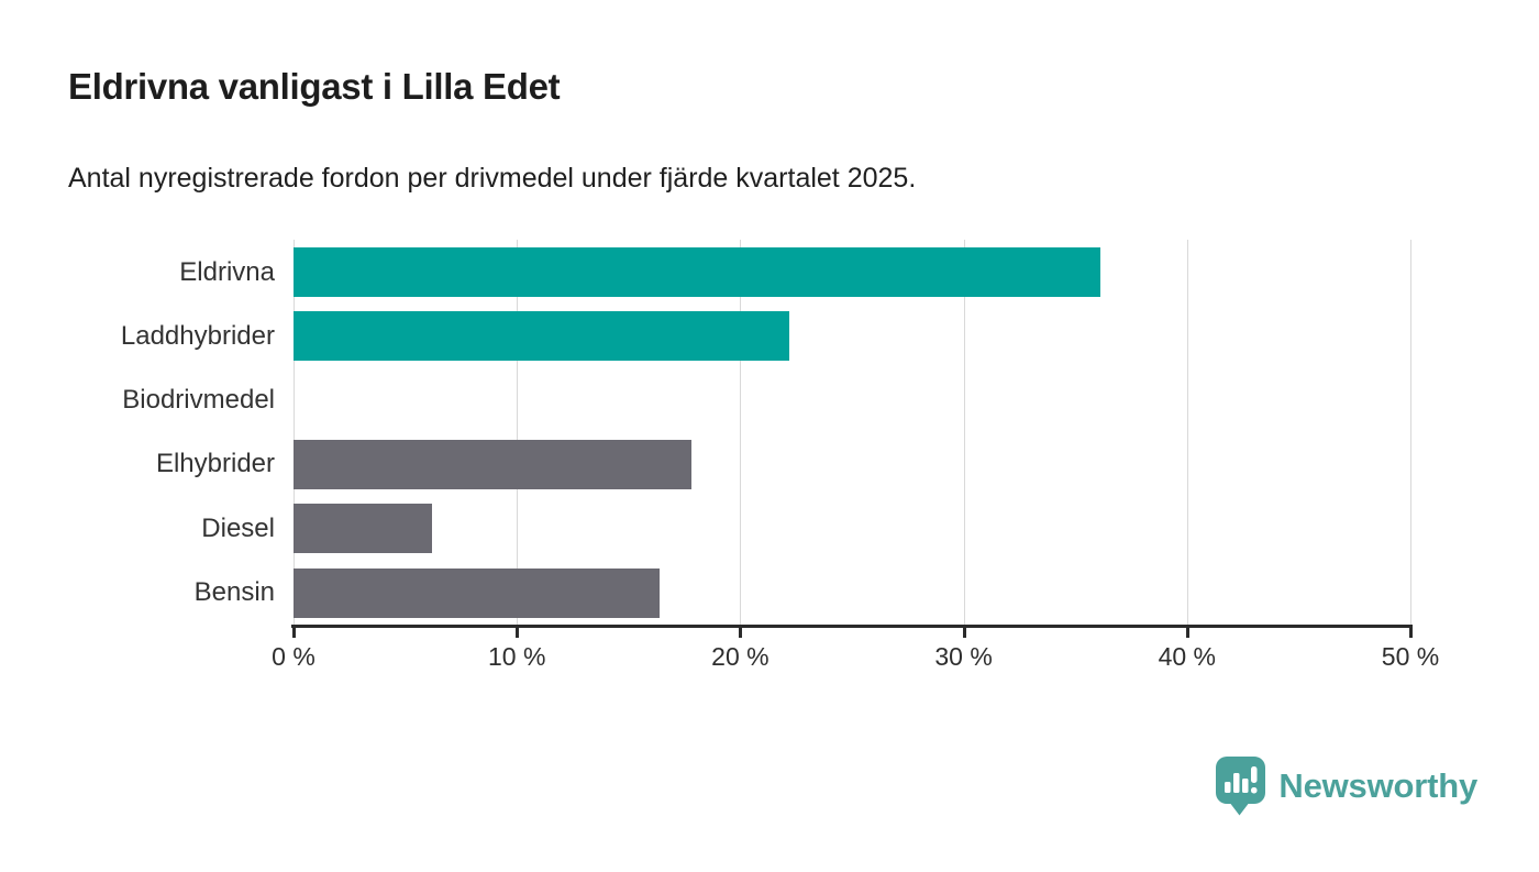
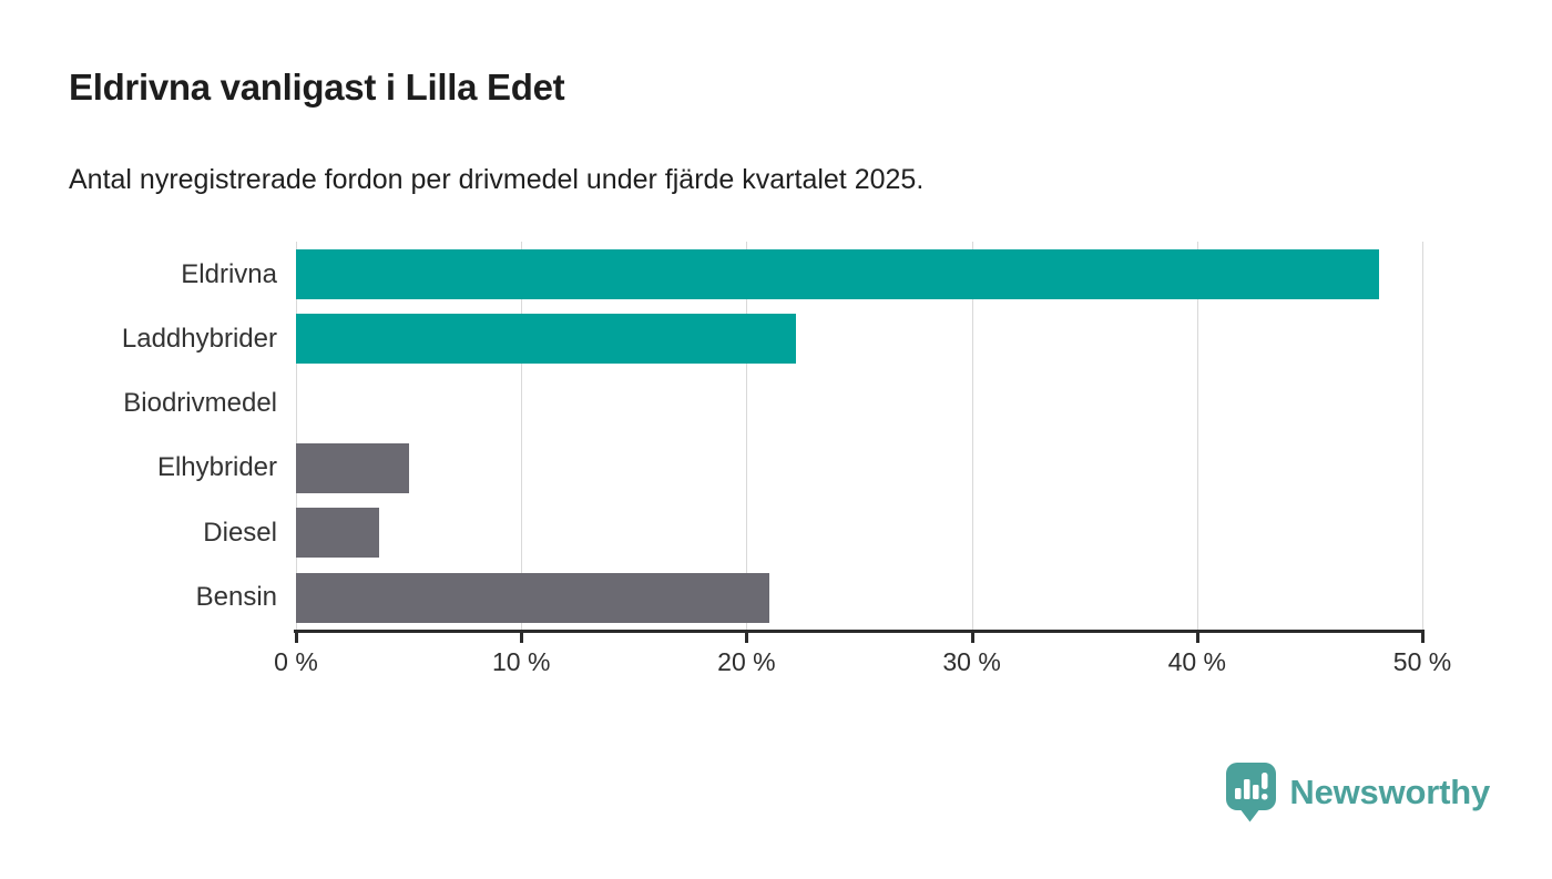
Eldrivna: 36.1% -> 48.1%
Elhybrider: 17.8% -> 5.0%
Diesel: 6.2% -> 3.7%
Bensin: 16.4% -> 21.0%
